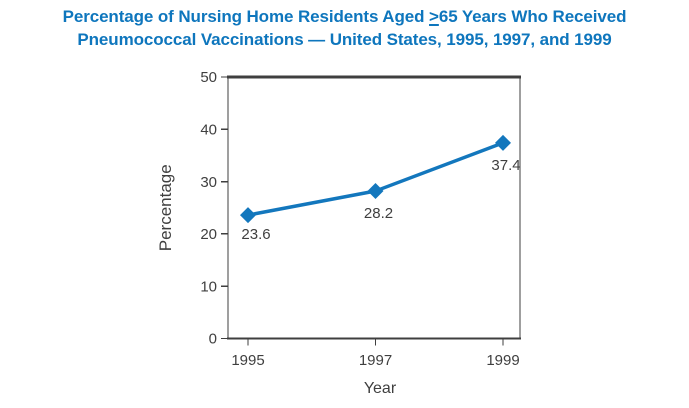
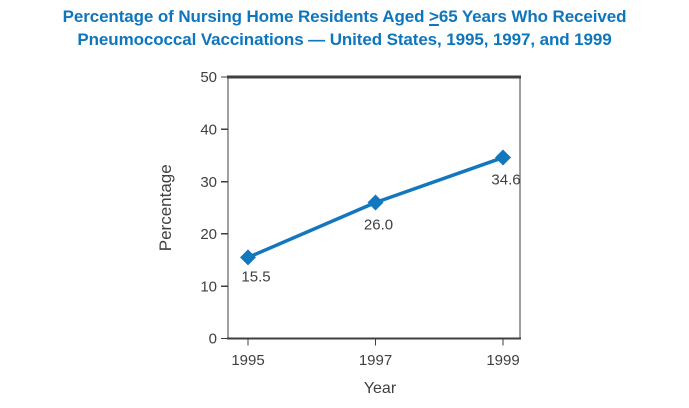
1995: 23.6 -> 15.5
1997: 28.2 -> 26.0
1999: 37.4 -> 34.6
